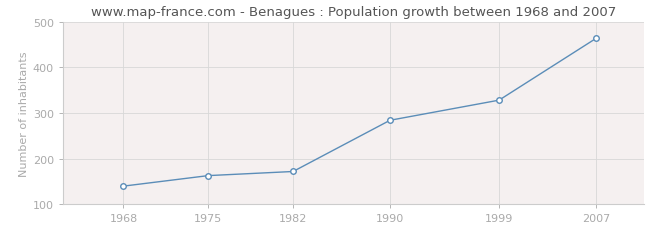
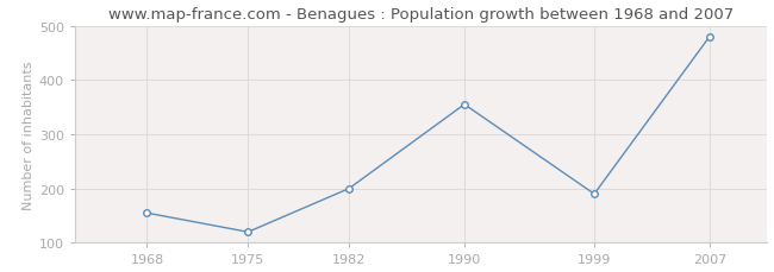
1968: 140 -> 155
1975: 163 -> 120
1982: 172 -> 200
1990: 284 -> 355
1999: 328 -> 190
2007: 463 -> 480
